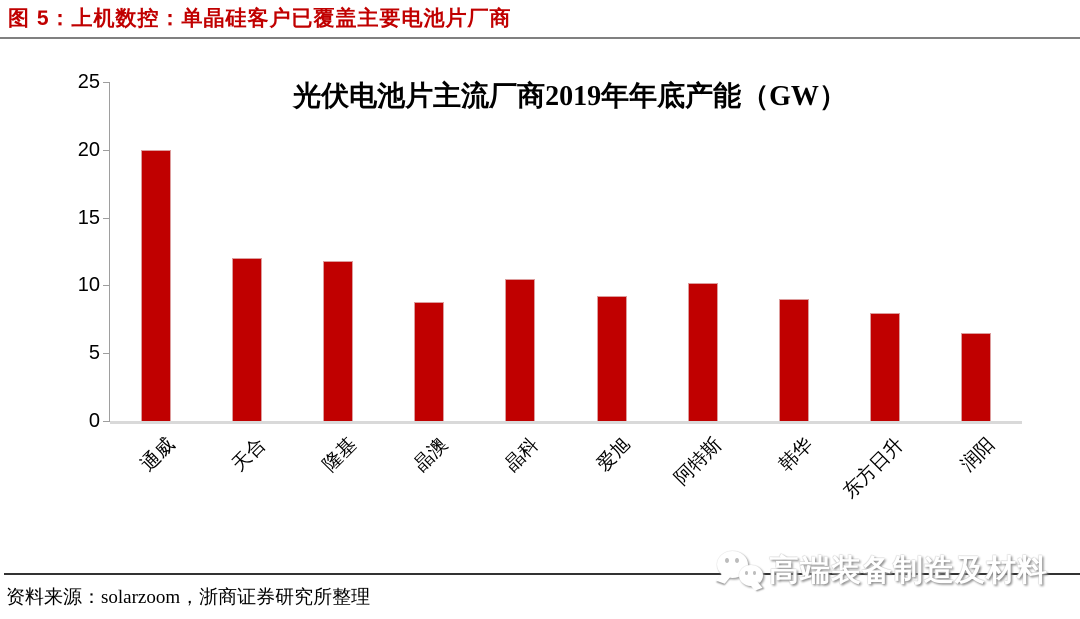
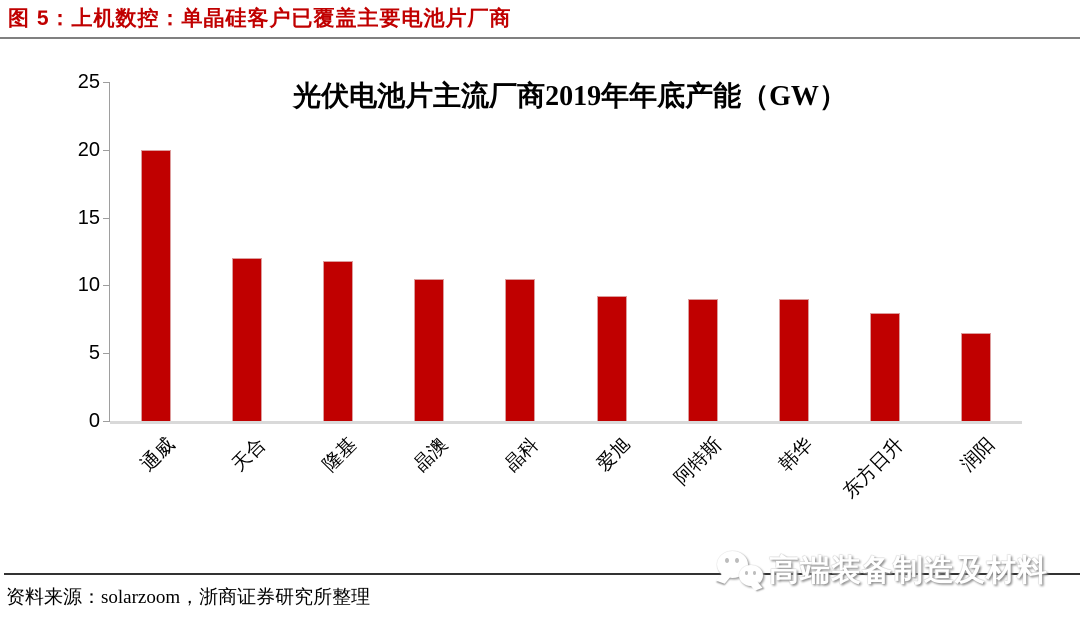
晶澳: 8.8 -> 10.5
阿特斯: 10.2 -> 9.0
